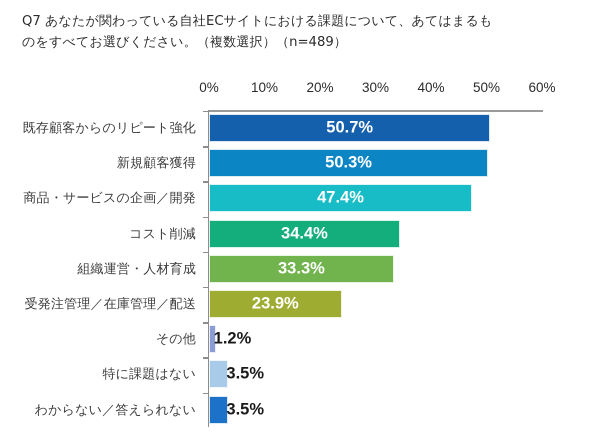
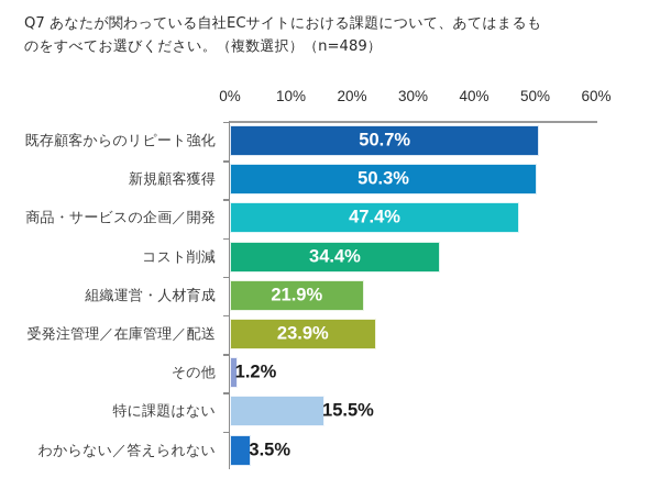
組織運営・人材育成: 33.3% -> 21.9%
特に課題はない: 3.5% -> 15.5%
